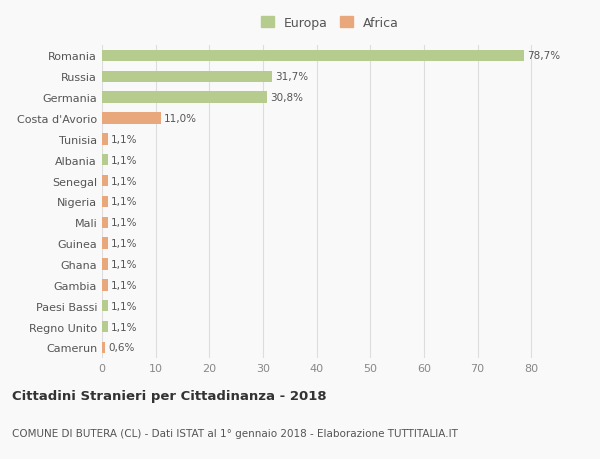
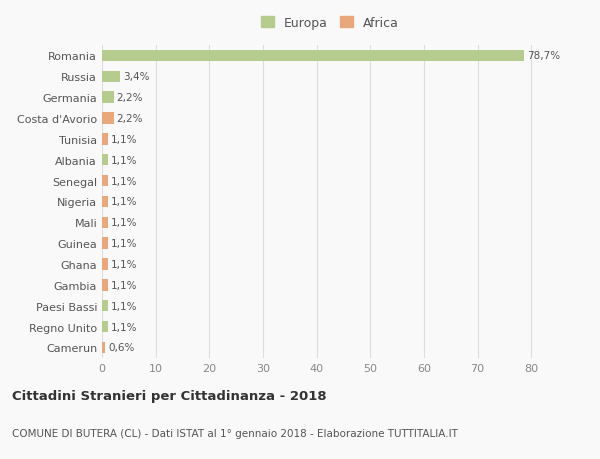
Russia: 31,7% -> 3,4%
Germania: 30,8% -> 2,2%
Costa d'Avorio: 11,0% -> 2,2%
